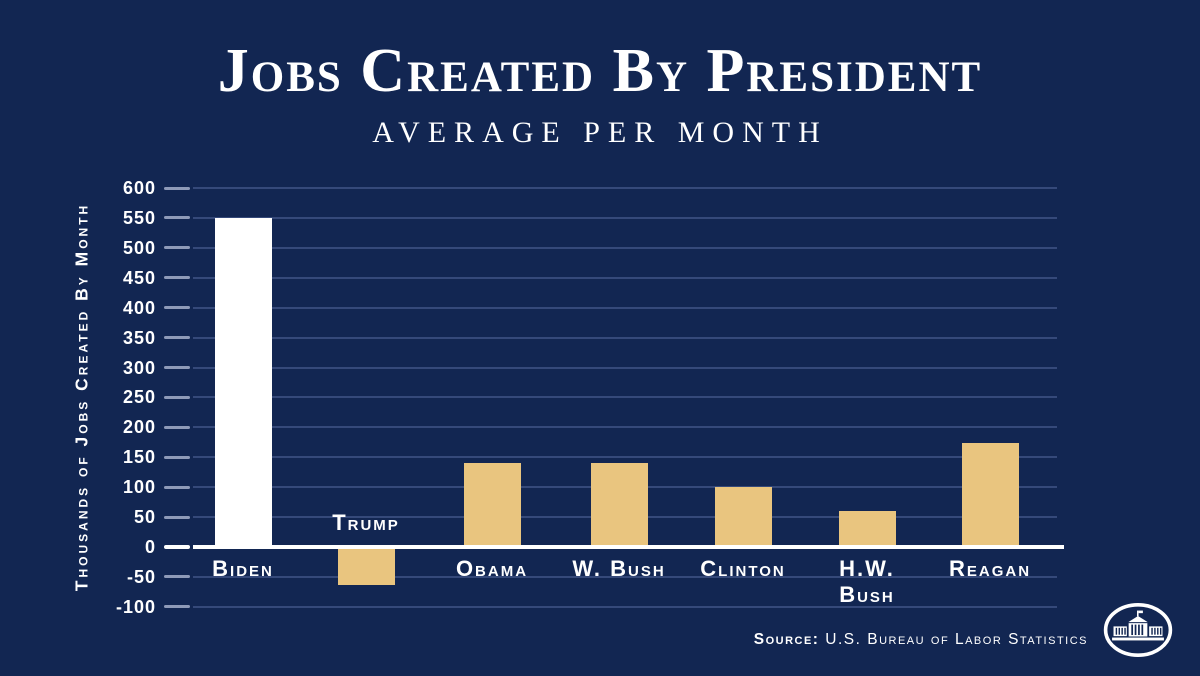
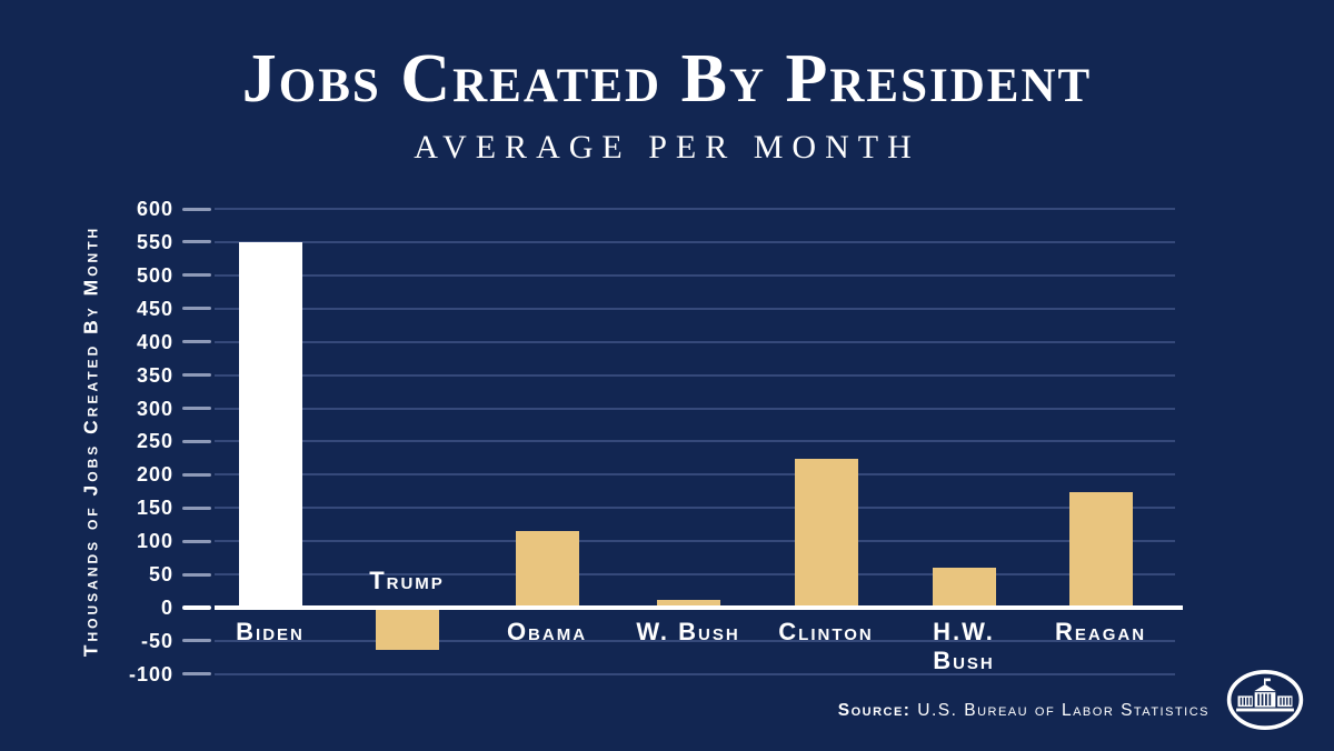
Obama: 140 -> 120
W. Bush: 140 -> 10
Clinton: 100 -> 220
